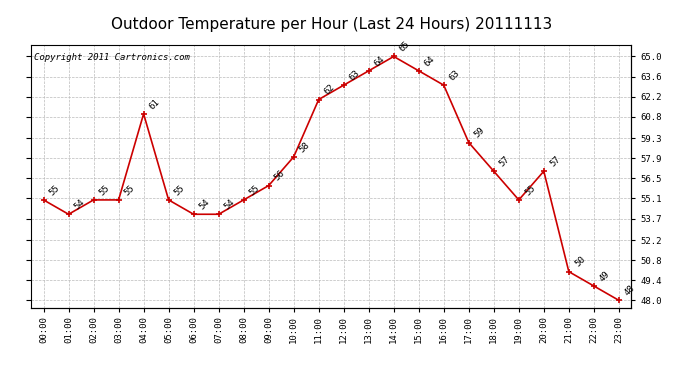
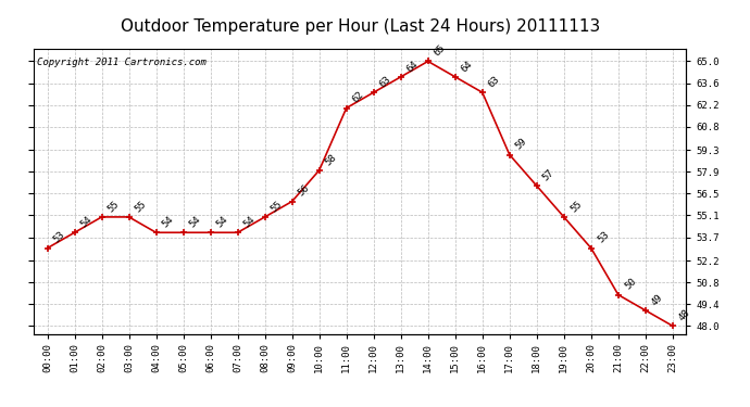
00:00: 55 -> 53
04:00: 61 -> 54
05:00: 55 -> 54
20:00: 57 -> 53
